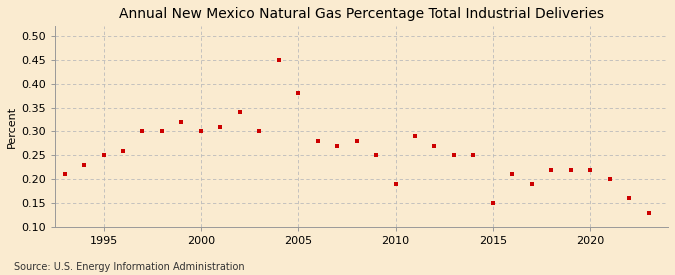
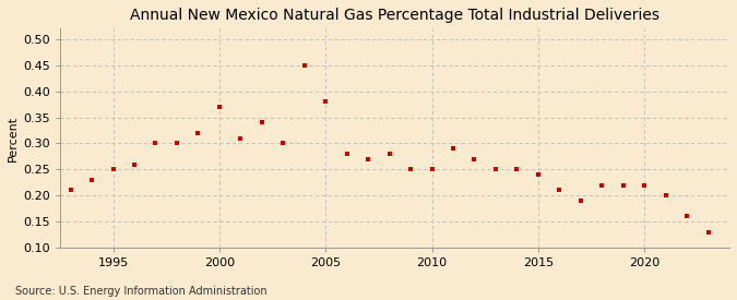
2000: 0.30 -> 0.37
2010: 0.19 -> 0.25
2015: 0.15 -> 0.24
